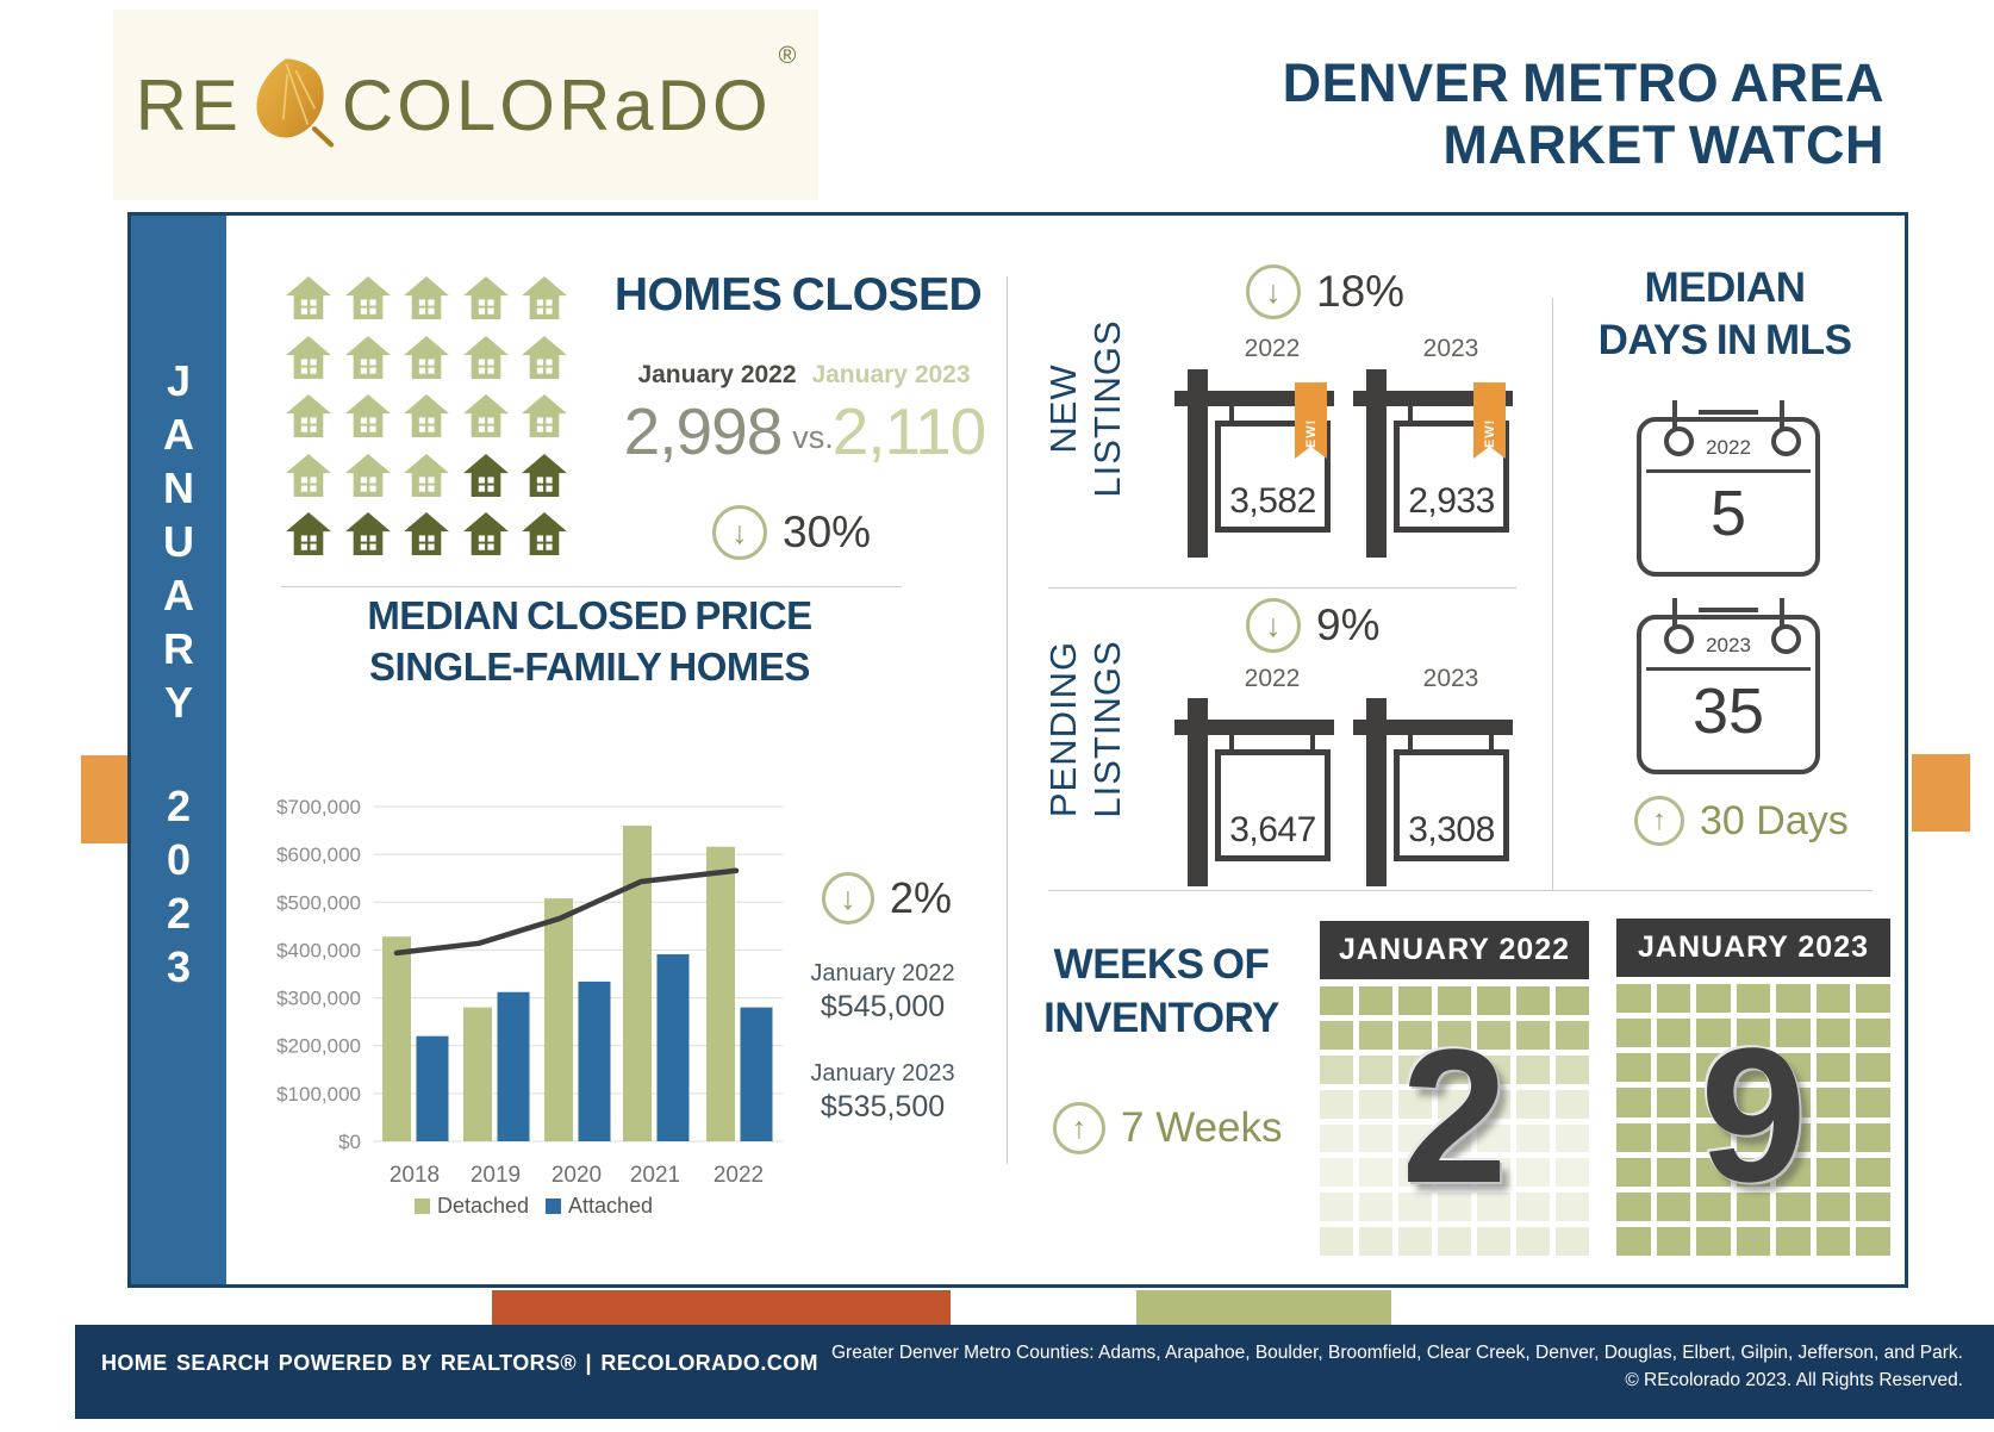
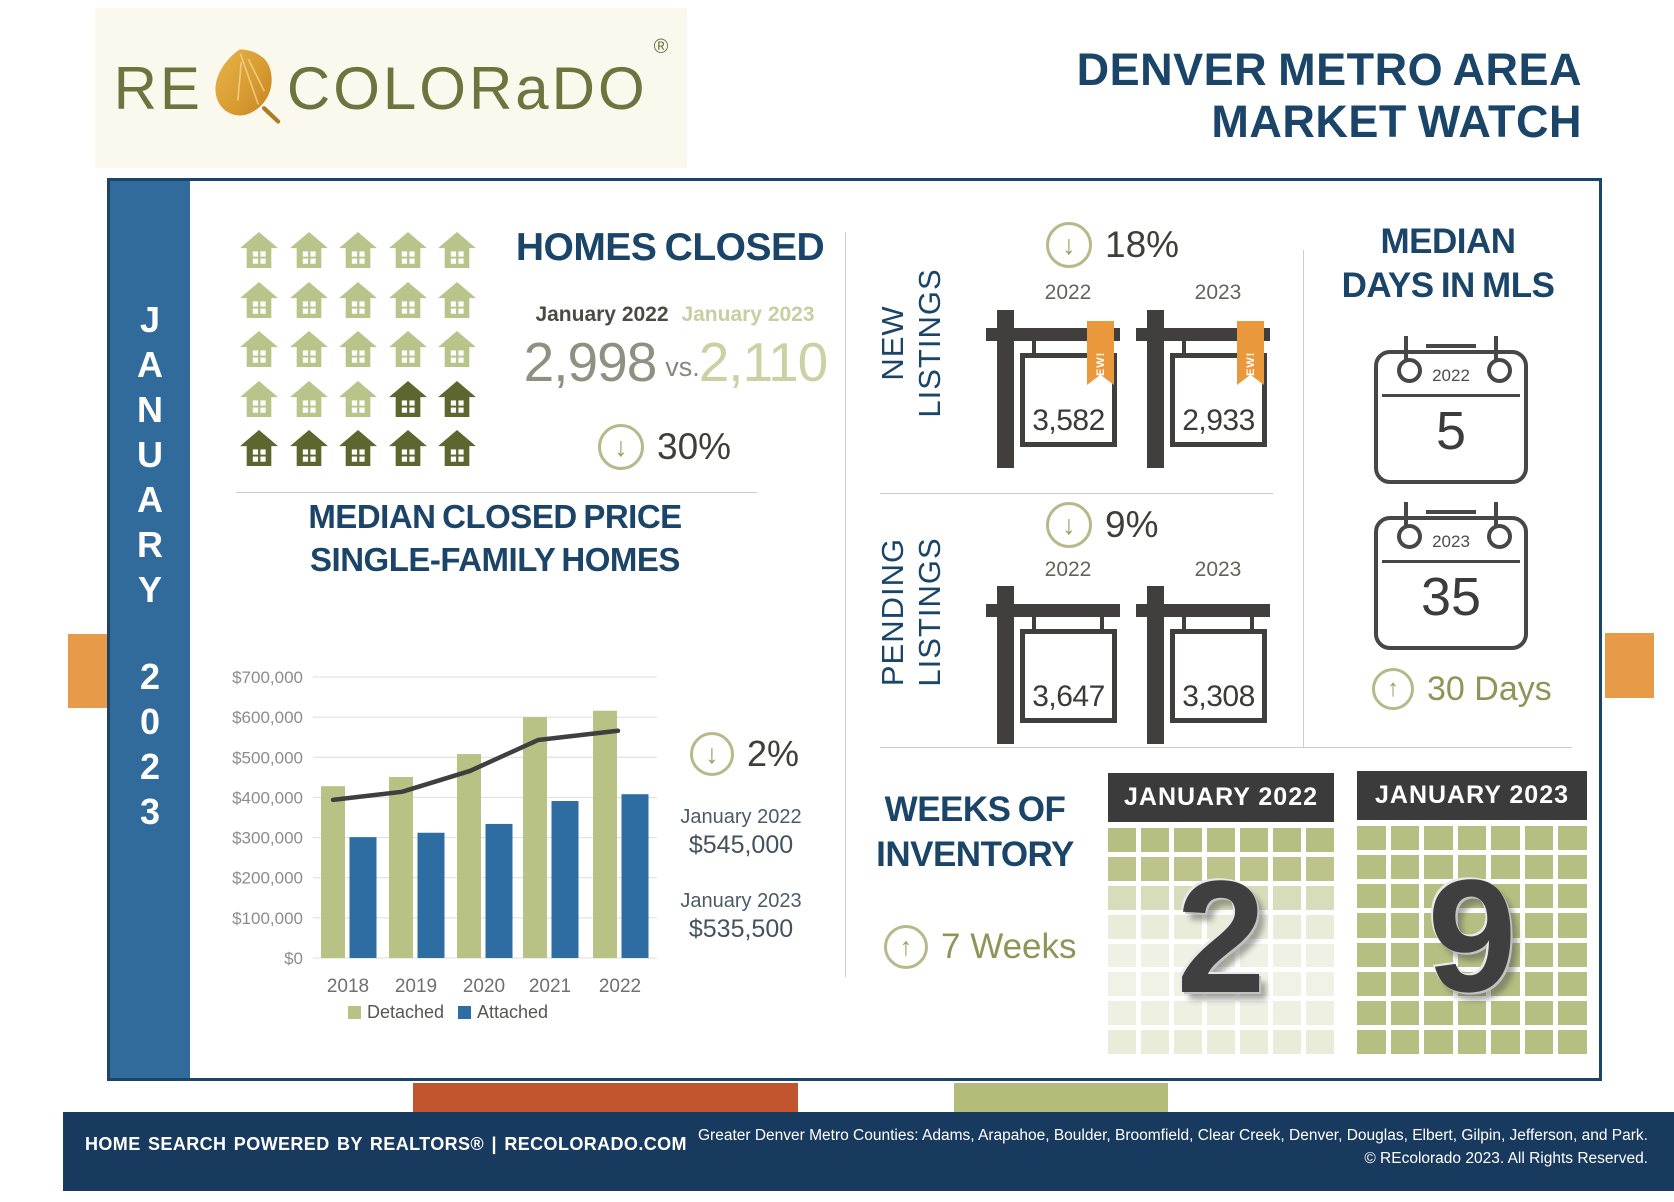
Attached/2018: $220000 -> $300000
Detached/2019: $280000 -> $450000
Detached/2021: $660000 -> $600000
Attached/2022: $280000 -> $410000
